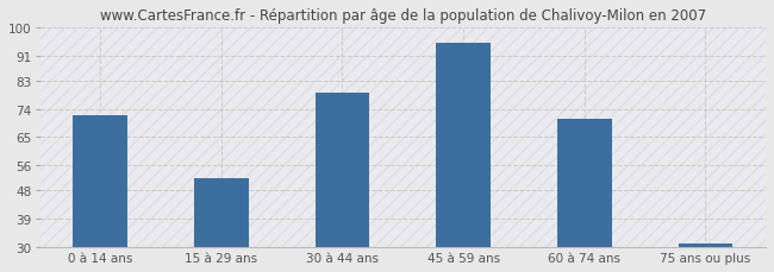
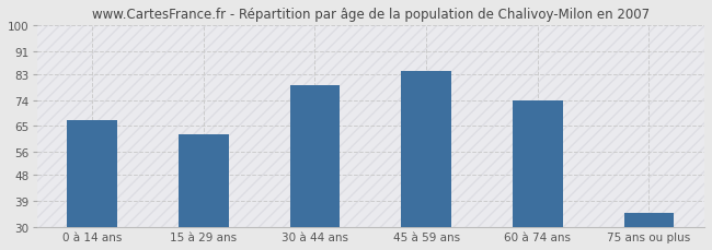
0 à 14 ans: 72 -> 67
15 à 29 ans: 52 -> 62
45 à 59 ans: 95 -> 84
60 à 74 ans: 71 -> 74
75 ans ou plus: 31 -> 35
